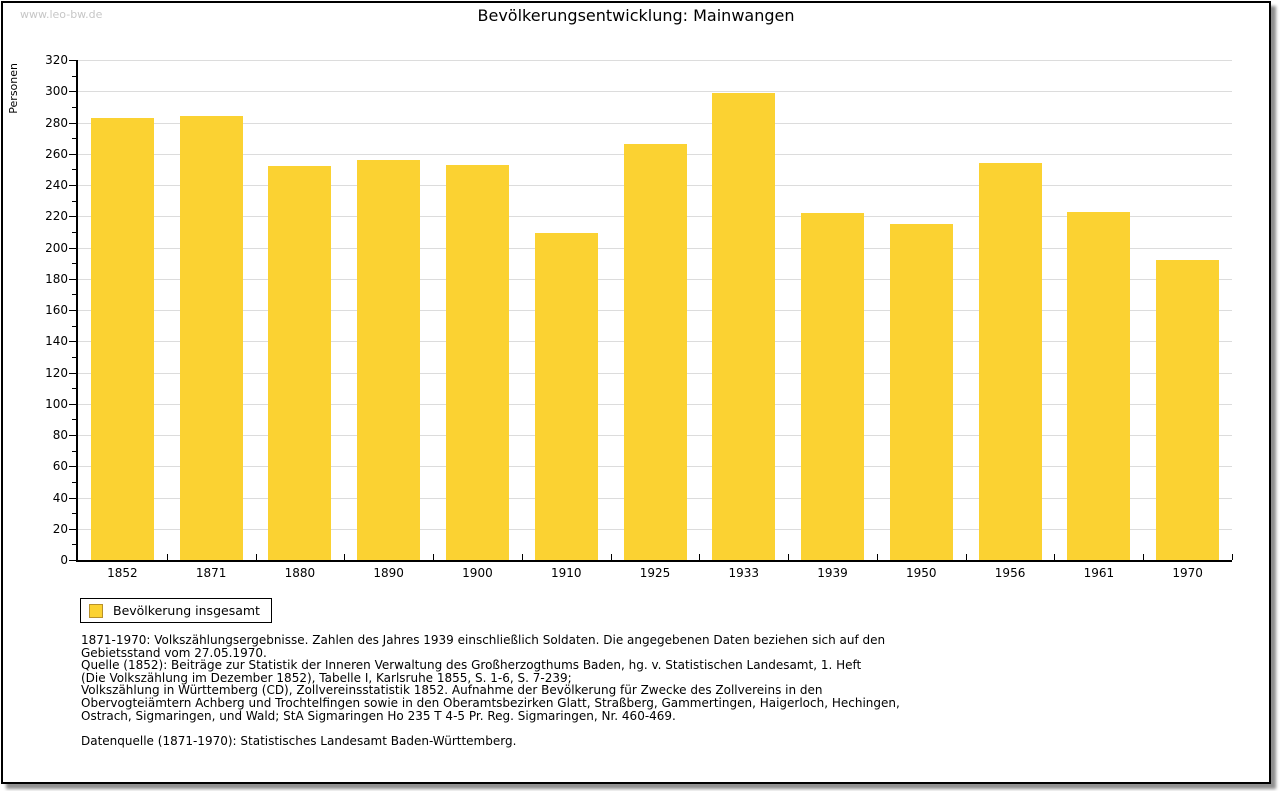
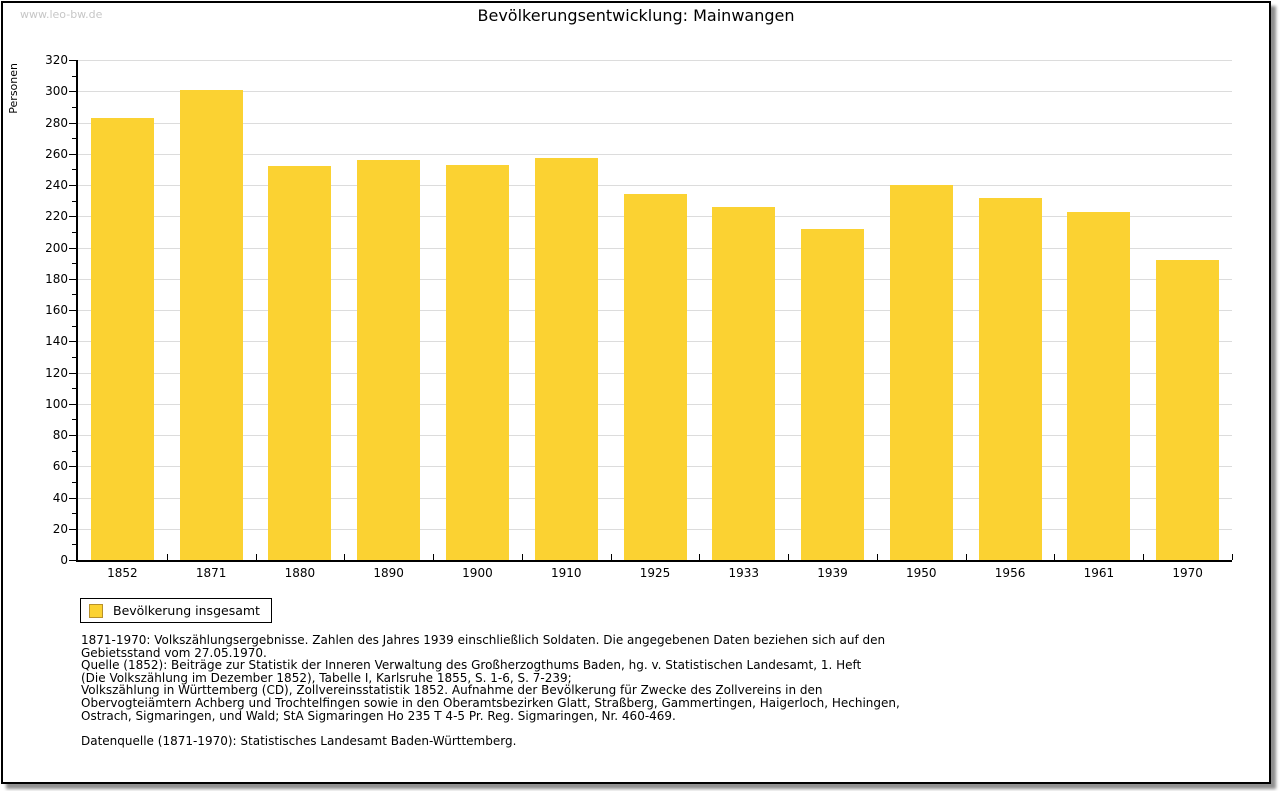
1871: 284 -> 301
1910: 209 -> 257
1925: 266 -> 234
1933: 299 -> 226
1939: 222 -> 212
1950: 215 -> 240
1956: 254 -> 232
